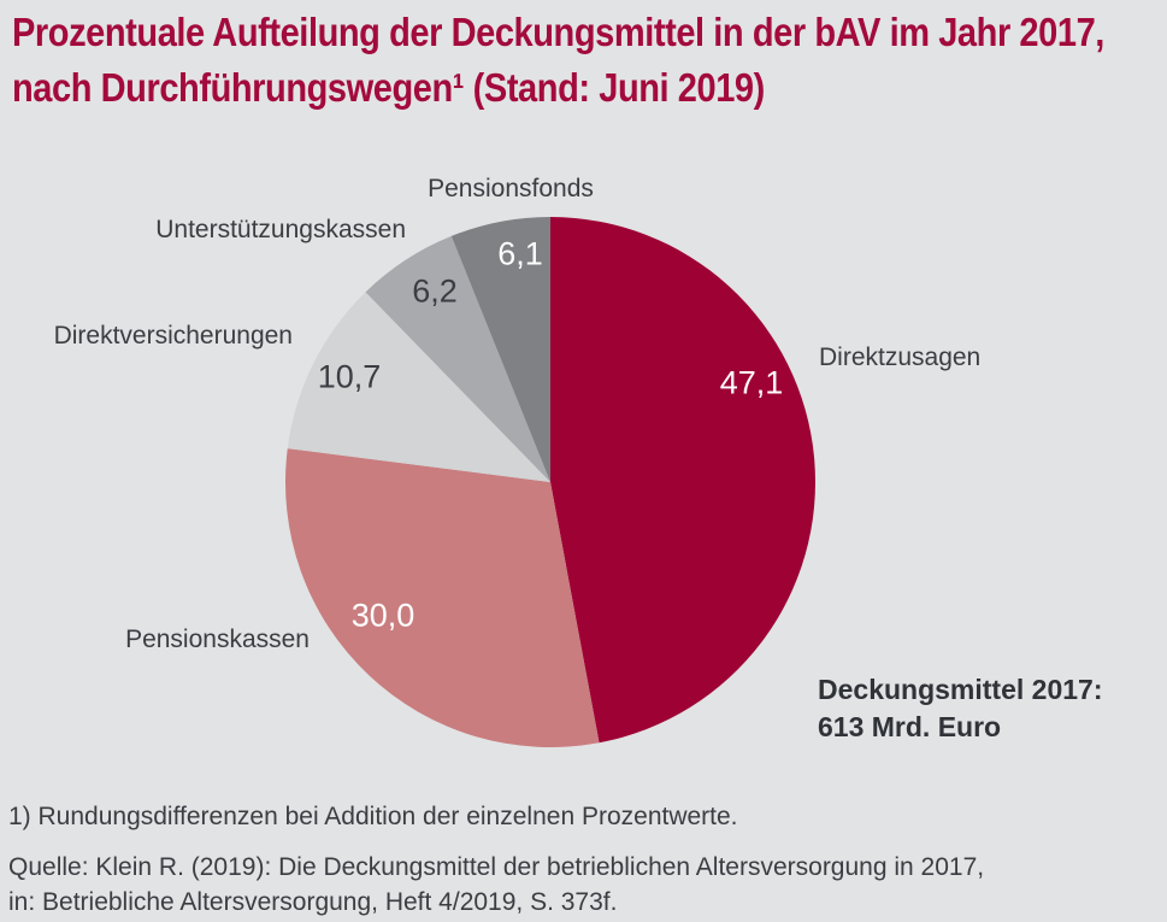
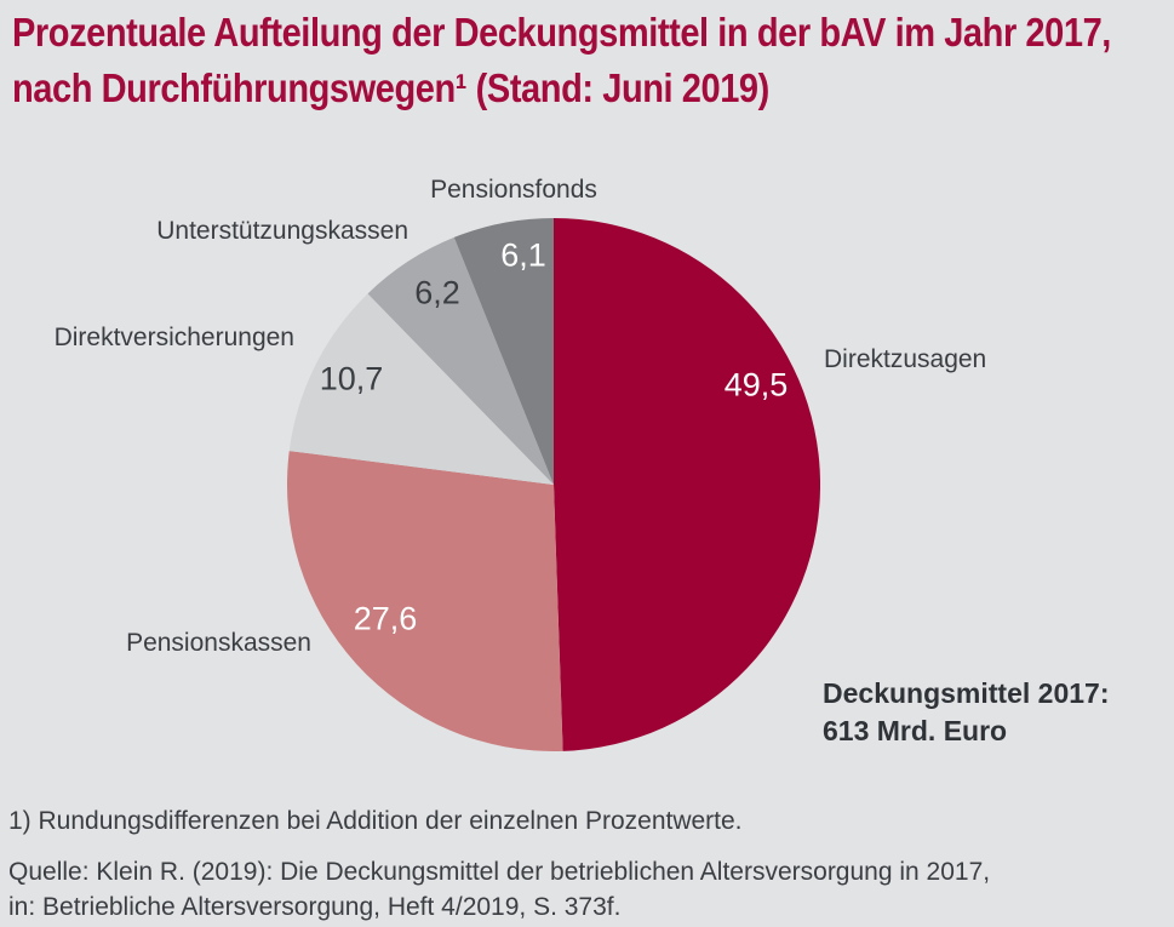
Direktzusagen: 47,1 -> 49,5
Pensionskassen: 30,0 -> 27,6
